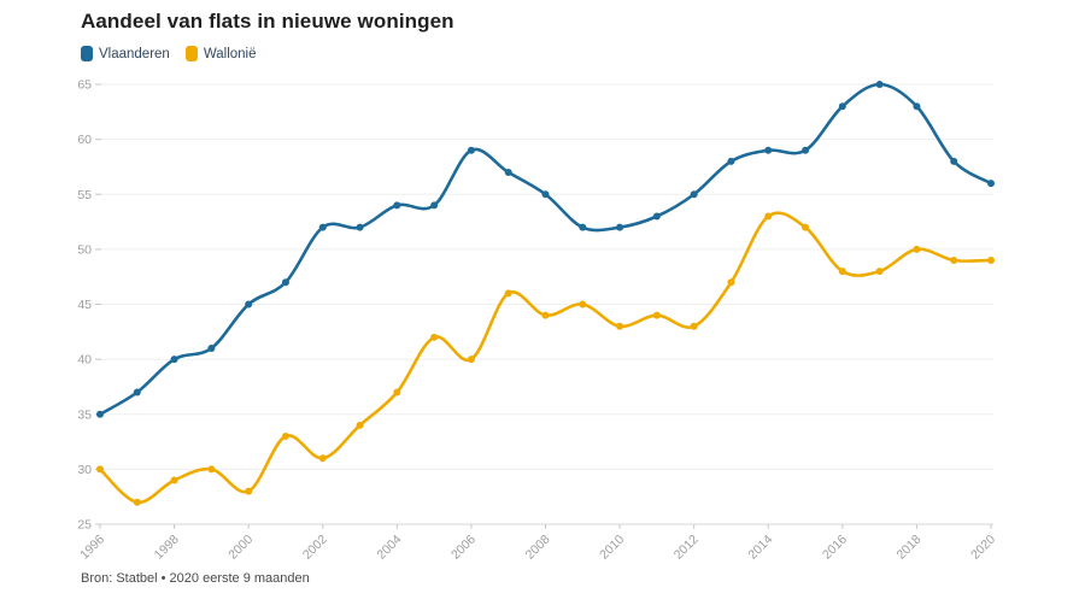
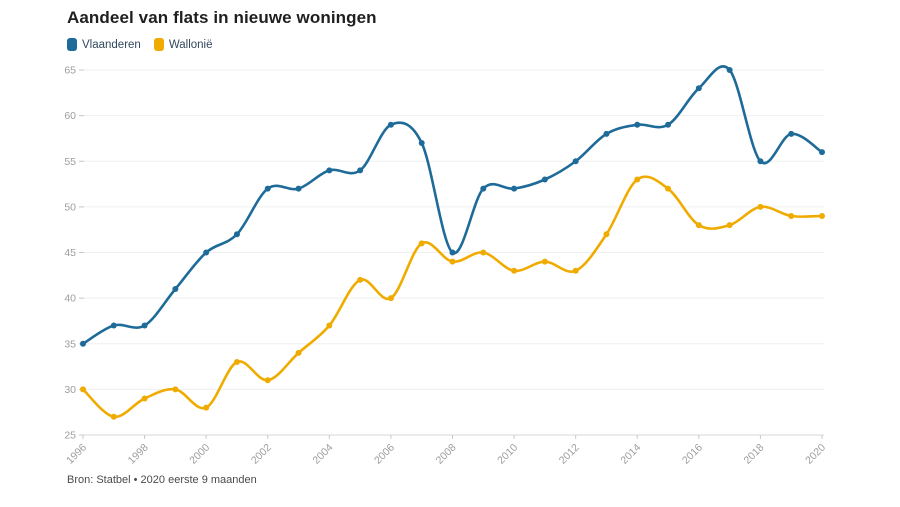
Vlaanderen/1998: 40 -> 37
Vlaanderen/2008: 55 -> 45
Vlaanderen/2018: 63 -> 55
